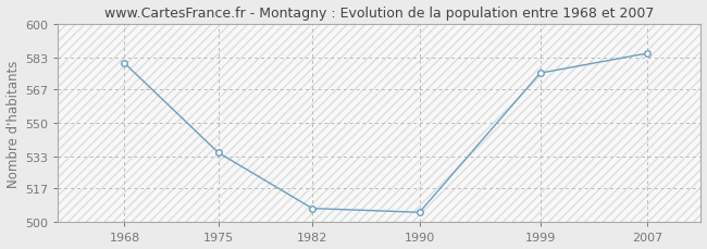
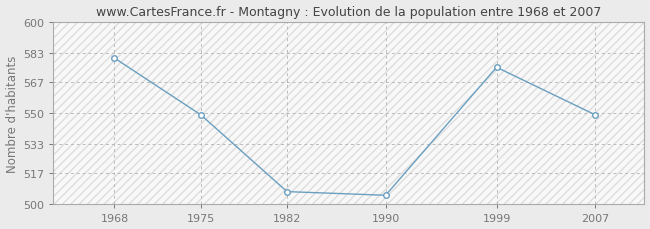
1975: 535 -> 549
2007: 585 -> 549
